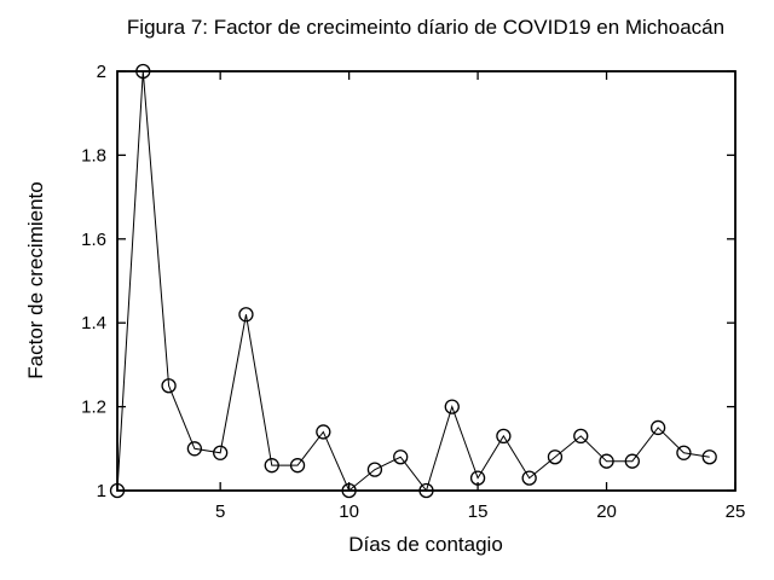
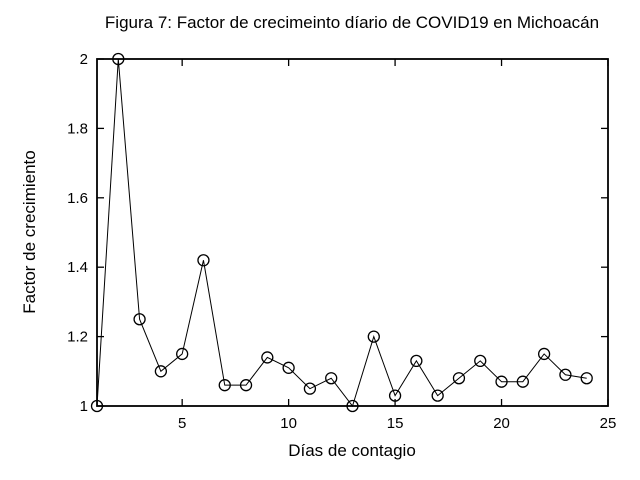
5: 1.09 -> 1.15
10: 1.00 -> 1.11
